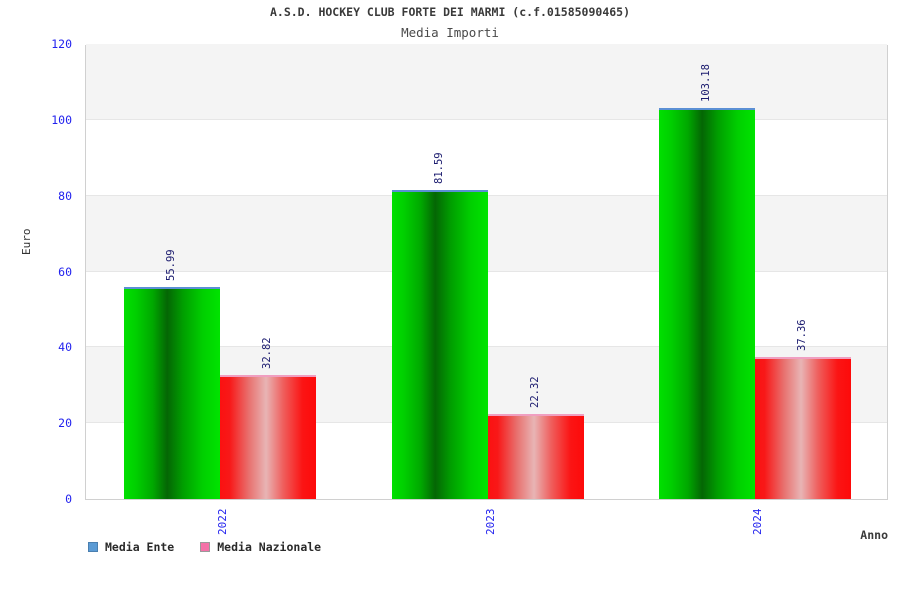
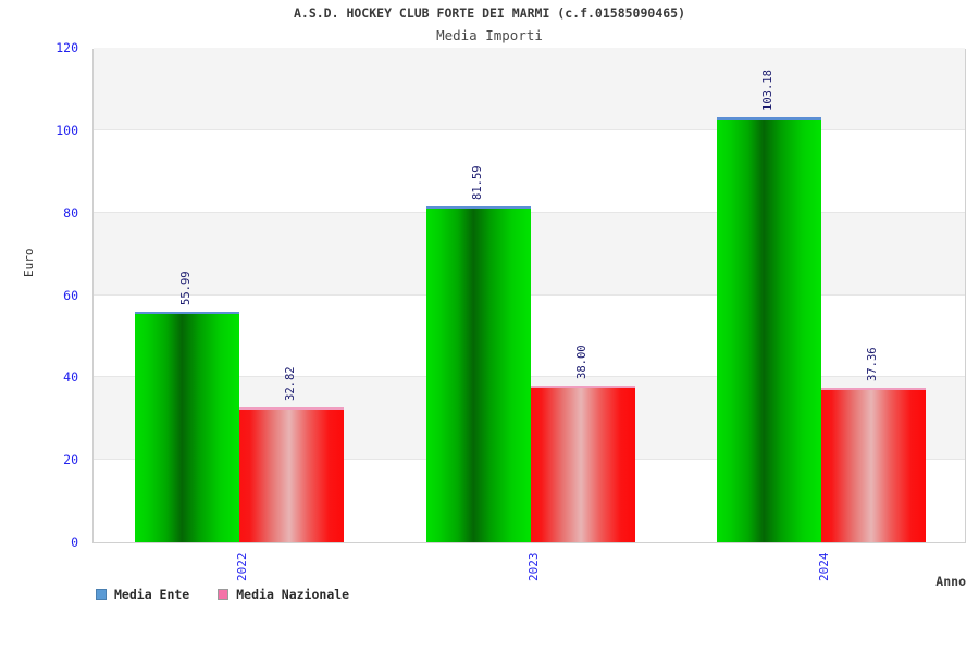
Media Nazionale/2023: 22.32 -> 38.00
